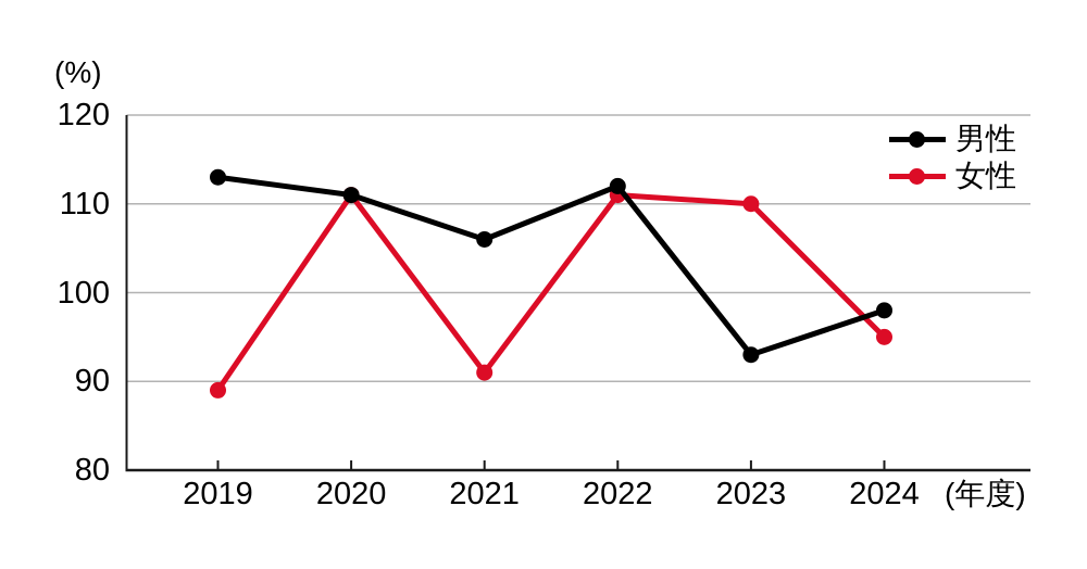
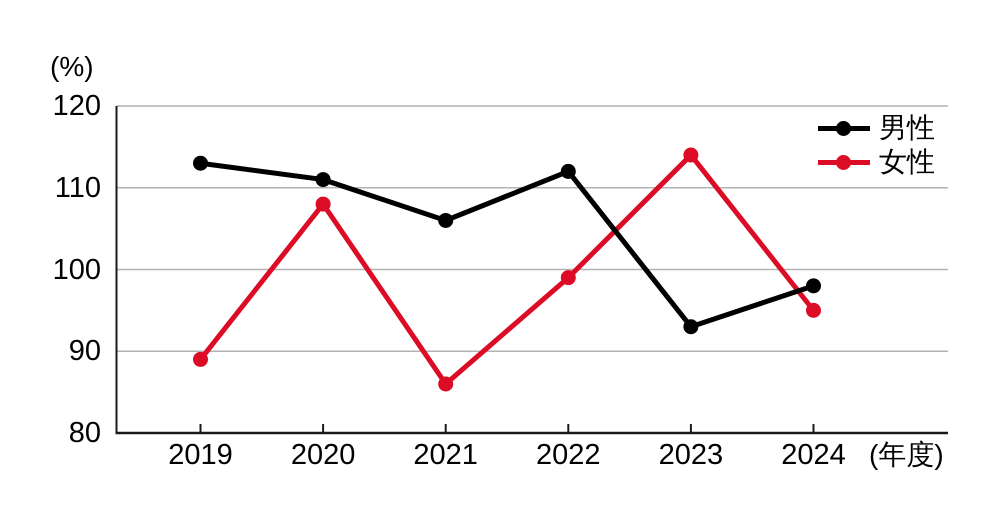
女性/2020: 111 -> 108
女性/2021: 91 -> 86
女性/2022: 111 -> 99
女性/2023: 110 -> 114
